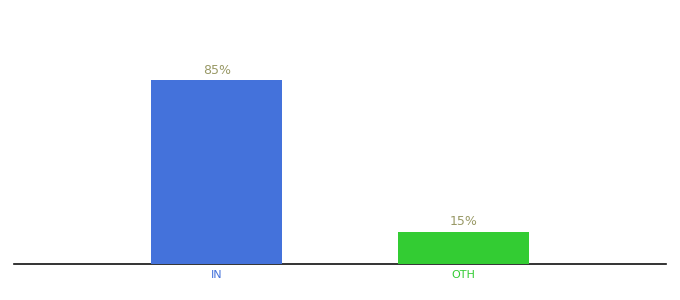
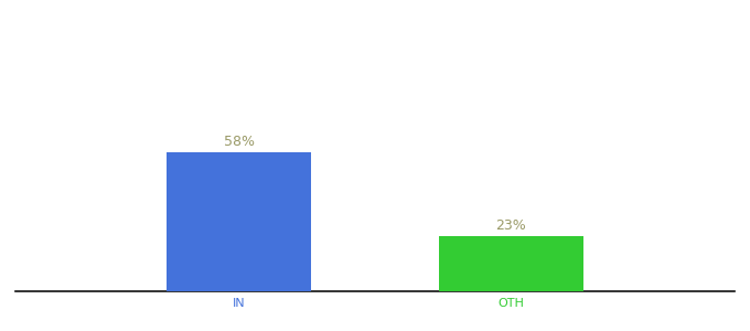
IN: 85% -> 58%
OTH: 15% -> 23%
